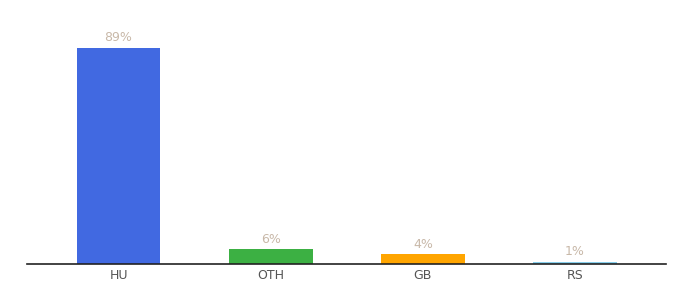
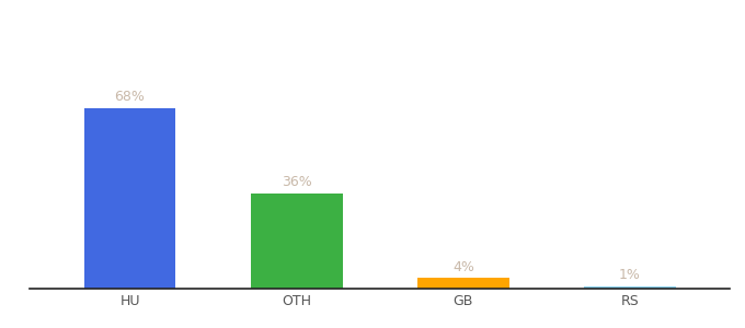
HU: 89% -> 68%
OTH: 6% -> 36%
